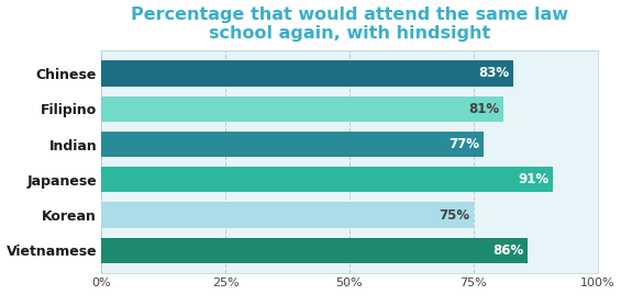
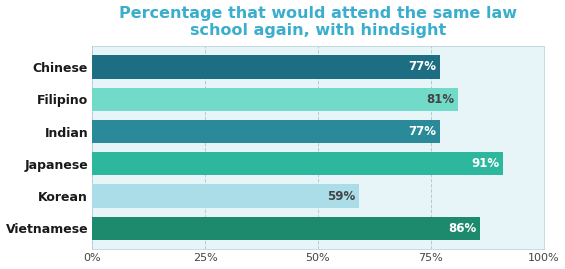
Chinese: 83% -> 77%
Korean: 75% -> 59%
